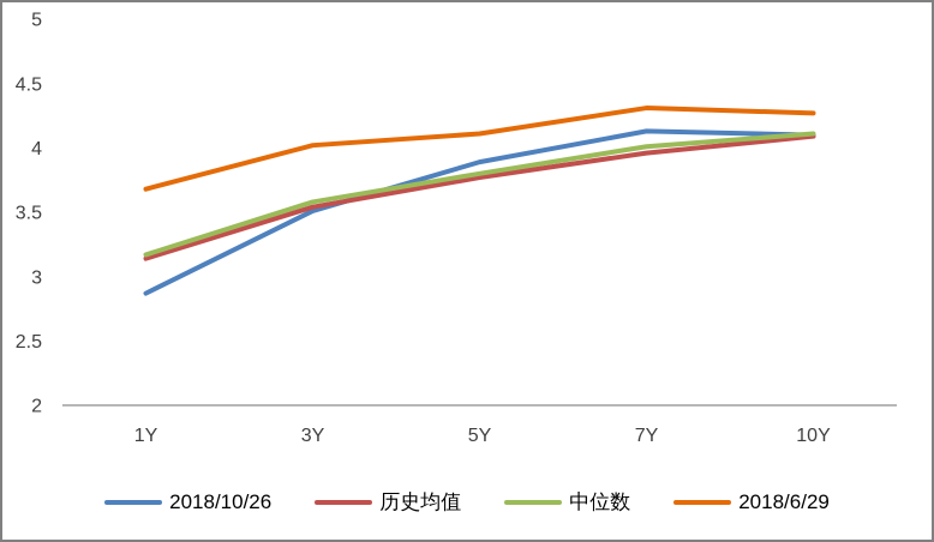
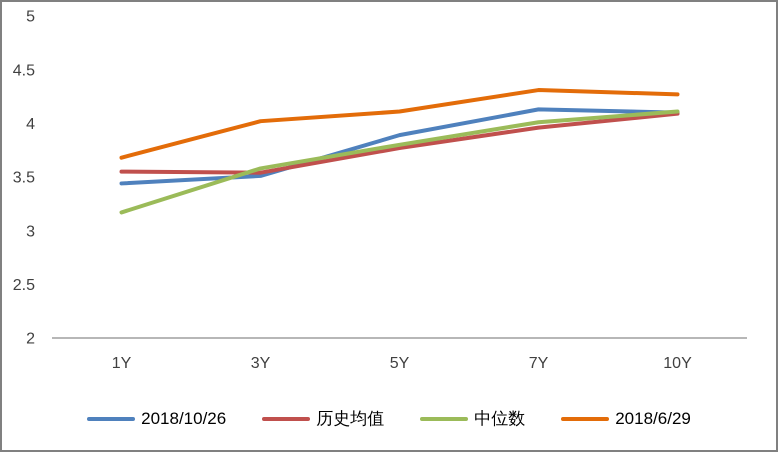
2018/10/26/1Y: 2.87 -> 3.44
历史均值/1Y: 3.14 -> 3.55
